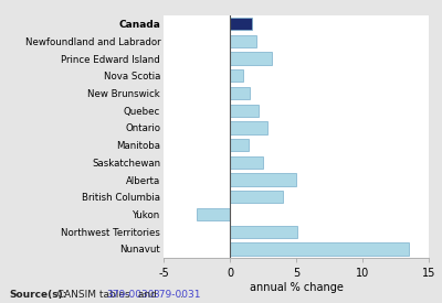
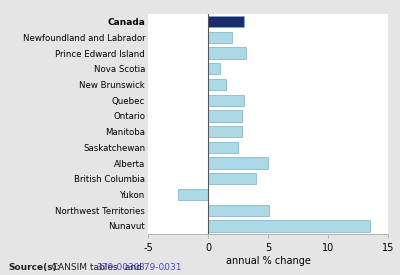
Canada: 1.7 -> 3.0
Quebec: 2.2 -> 3.0
Manitoba: 1.4 -> 2.8
